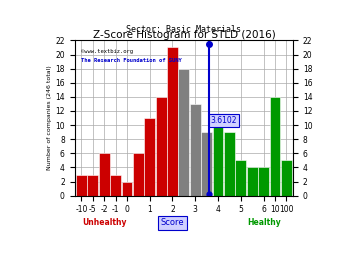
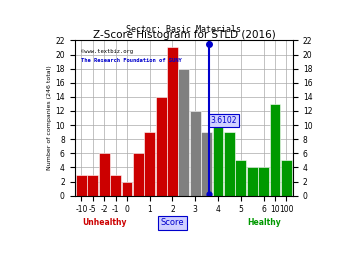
1: 11 -> 9
3: 13 -> 12
10: 14 -> 13
